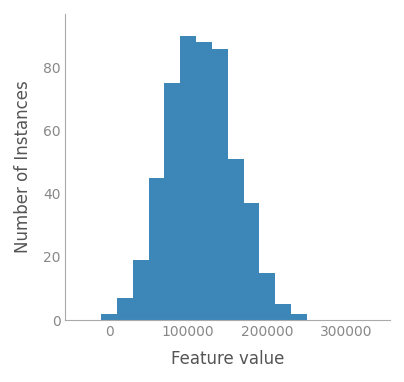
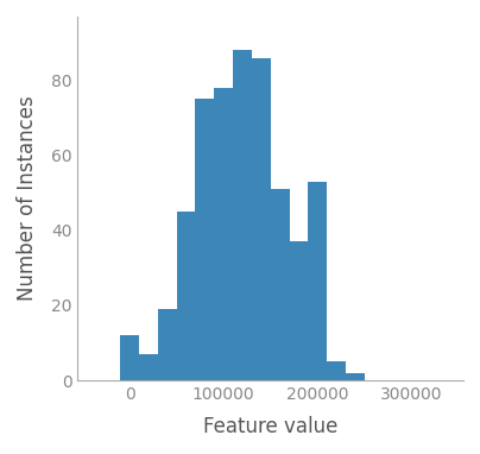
0: 2 -> 12
100000: 90 -> 78
200000: 15 -> 53
